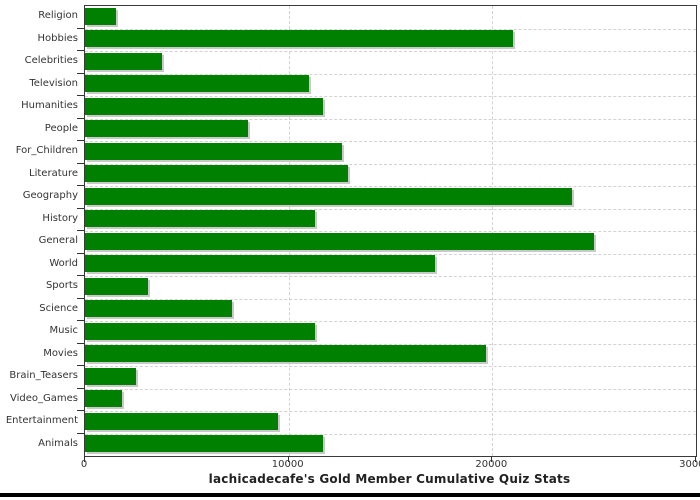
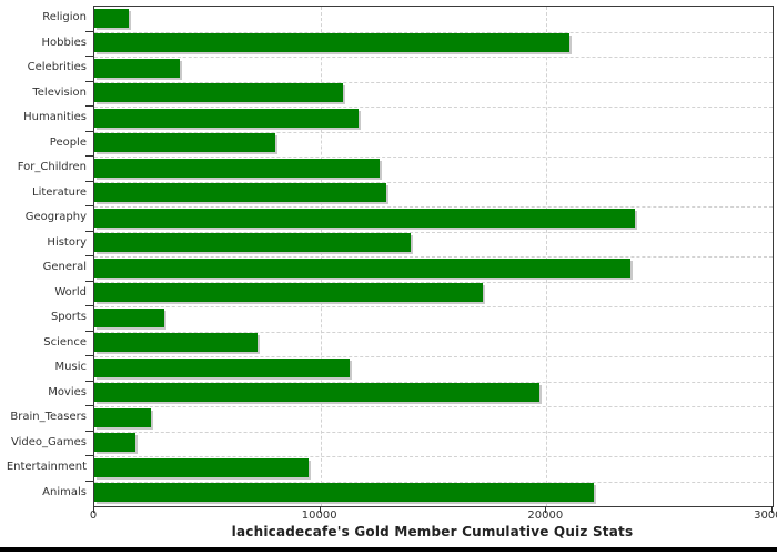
History: 11300 -> 14000
General: 25000 -> 23700
Animals: 11700 -> 22100
